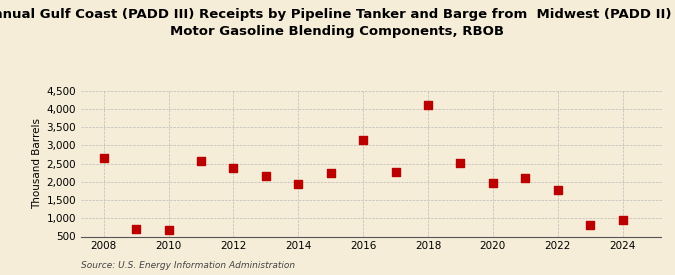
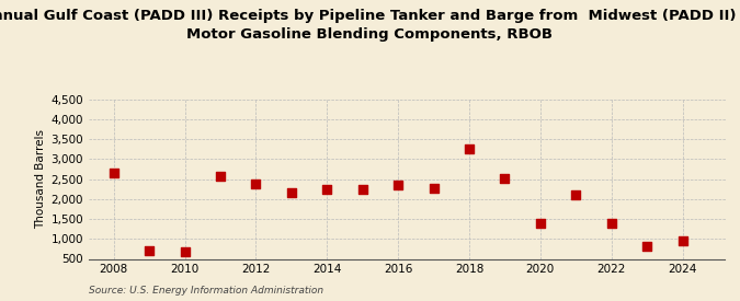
2014: 1,930 -> 2,250
2016: 3,160 -> 2,350
2018: 4,100 -> 3,250
2020: 1,980 -> 1,400
2022: 1,780 -> 1,400
